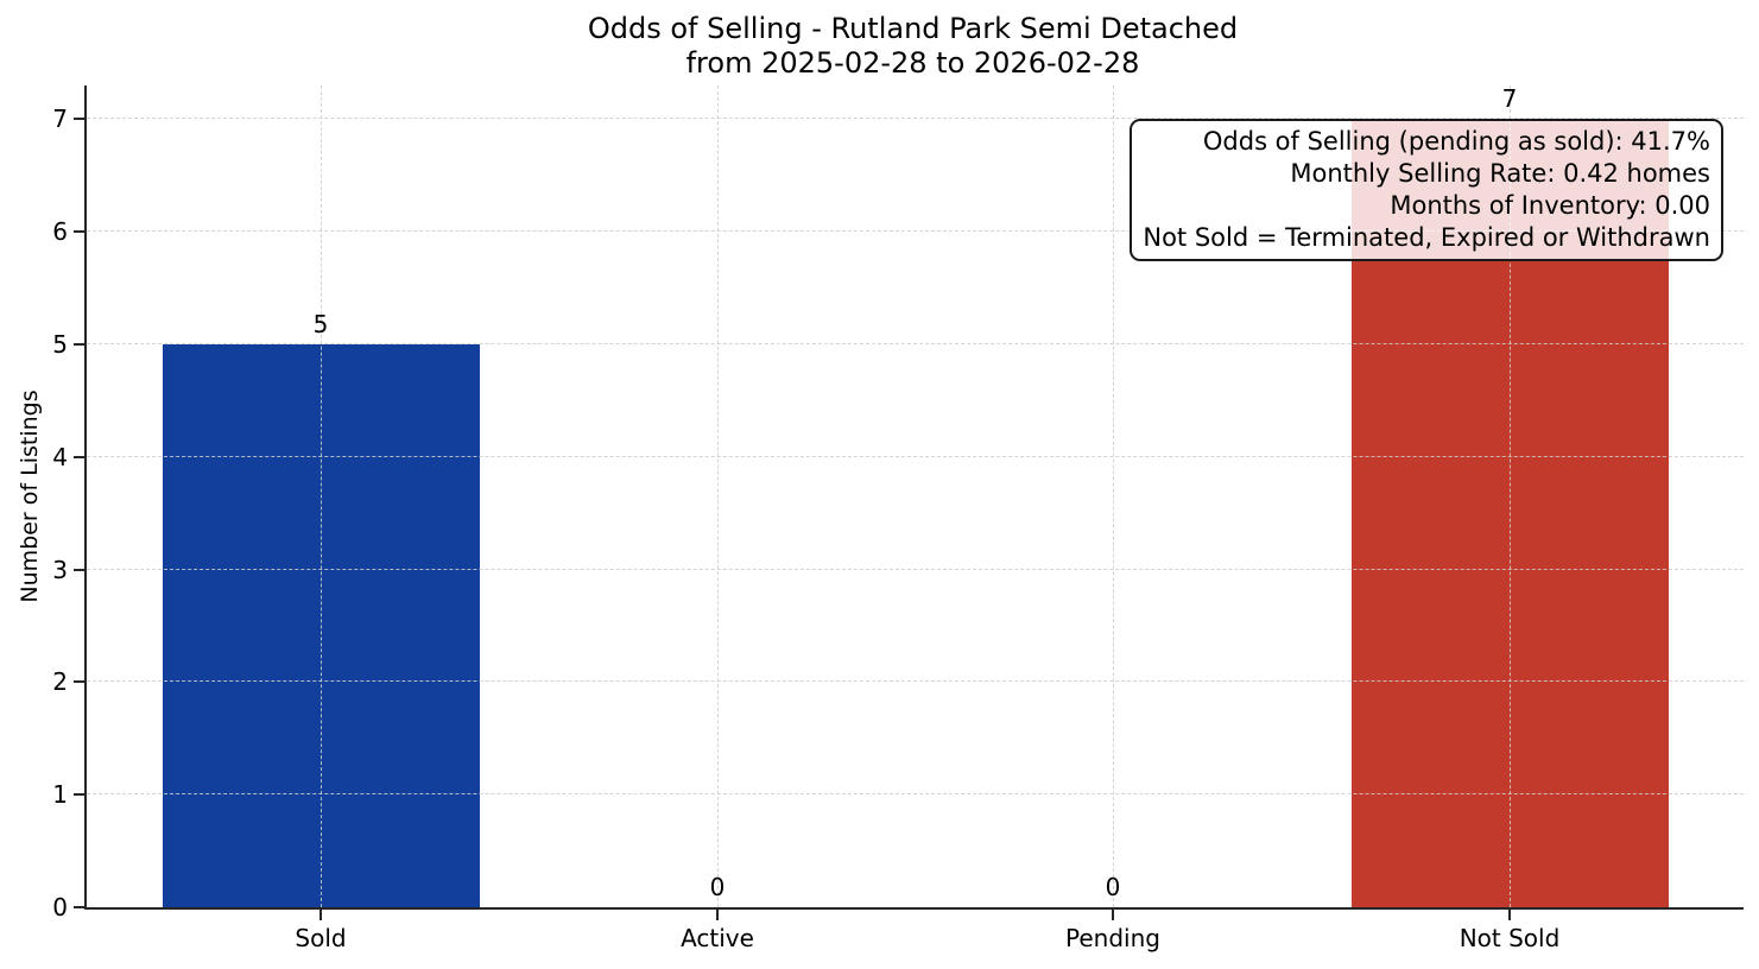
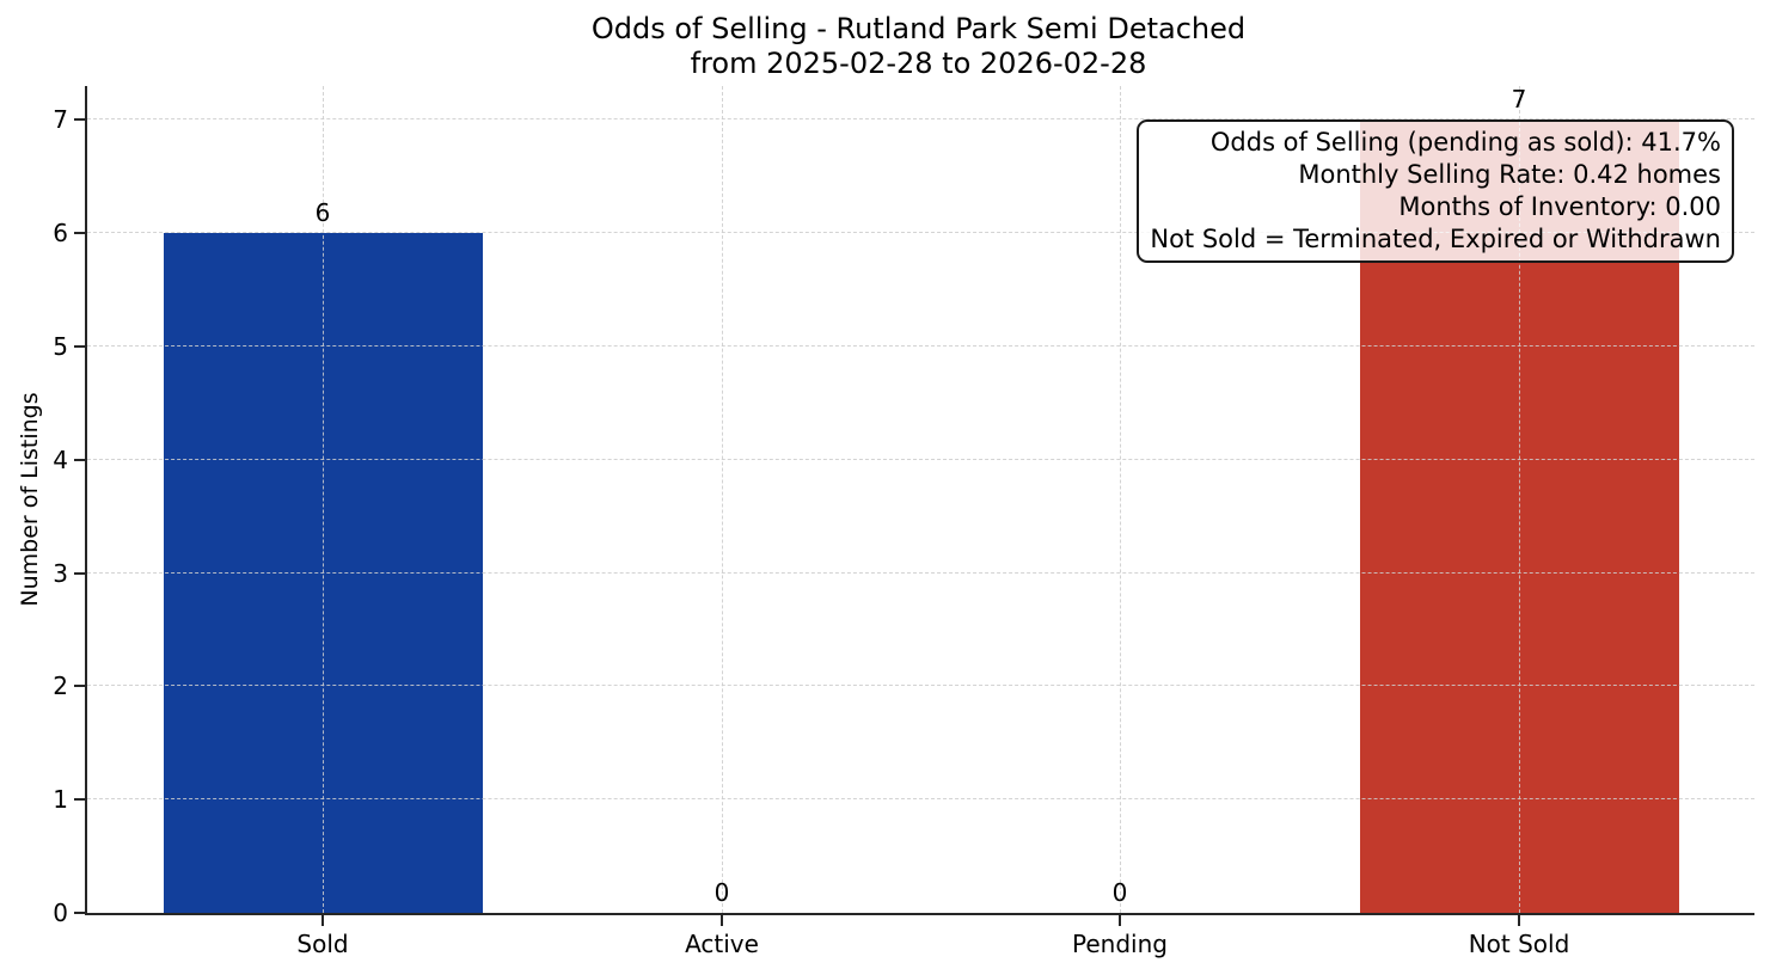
Sold: 5 -> 6
